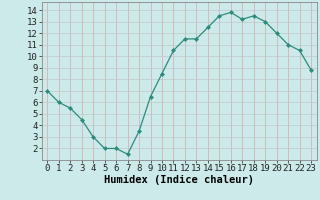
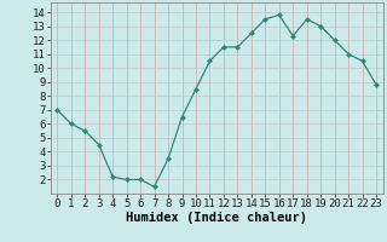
4: 3.0 -> 2.2
17: 13.2 -> 12.3
